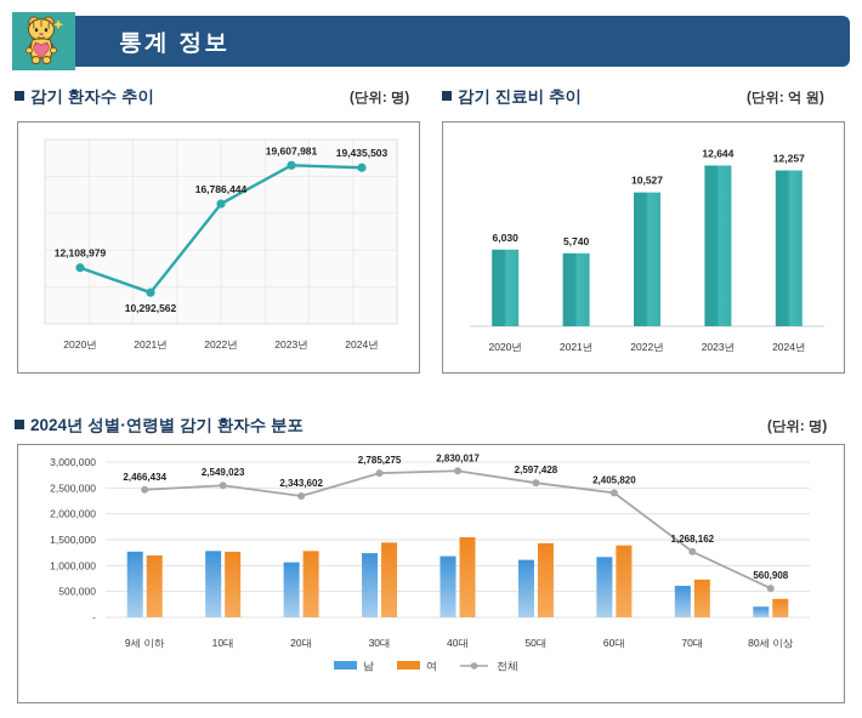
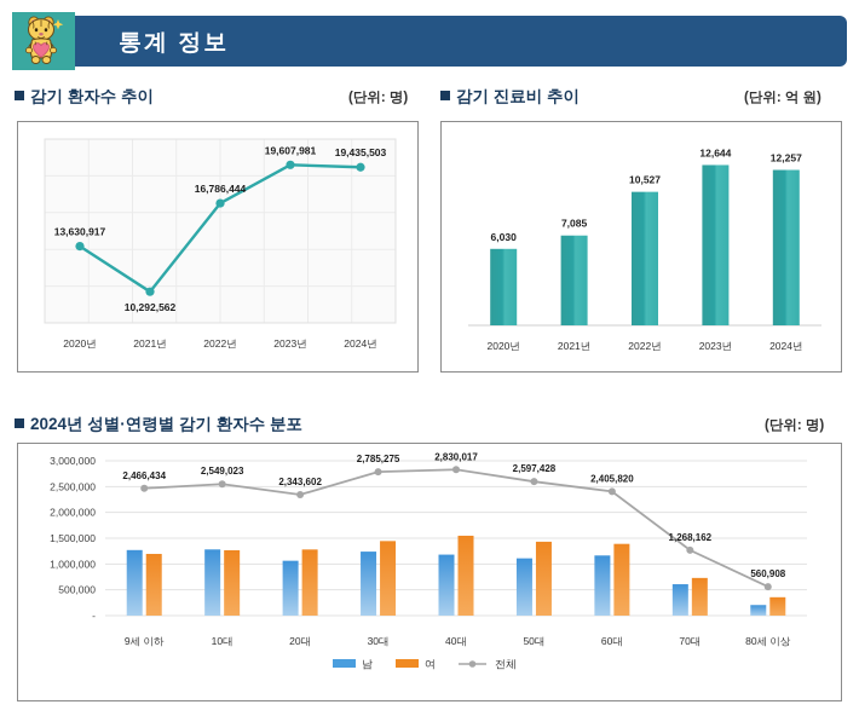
감기 환자수 추이/2020년: 12,108,979 -> 13,630,917
감기 진료비 추이/2021년: 5,740 -> 7,085
